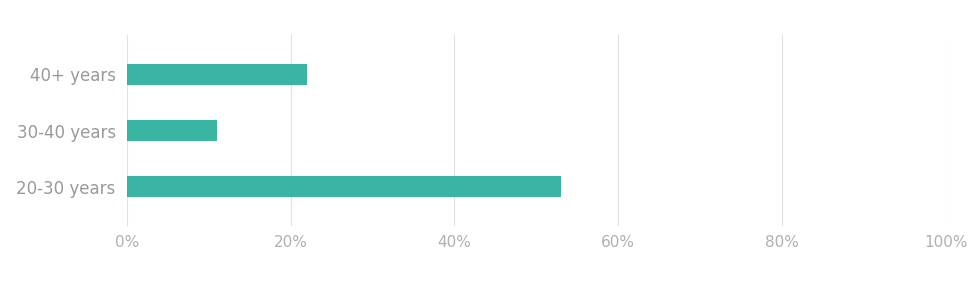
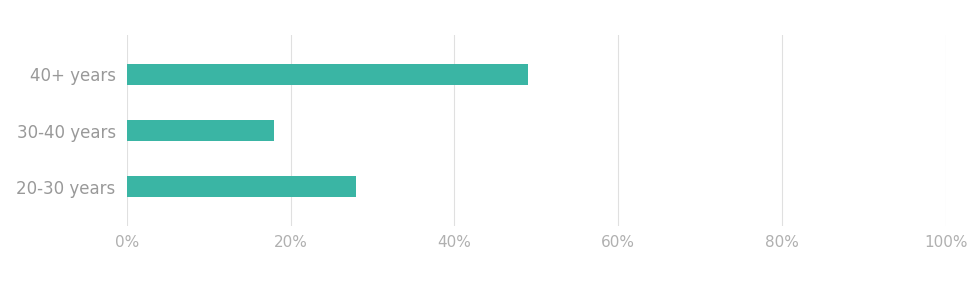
40+ years: 22% -> 49%
30-40 years: 11% -> 18%
20-30 years: 53% -> 28%
